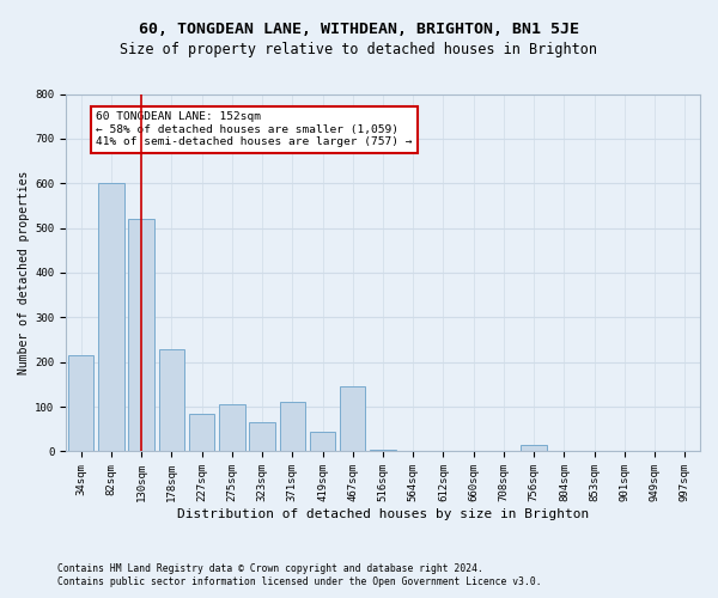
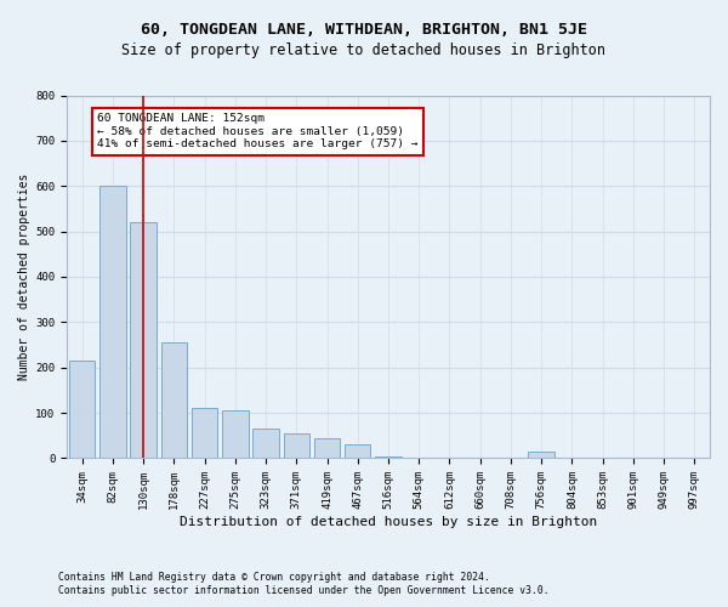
178sqm: 230 -> 255
227sqm: 85 -> 110
371sqm: 110 -> 55
467sqm: 145 -> 30
